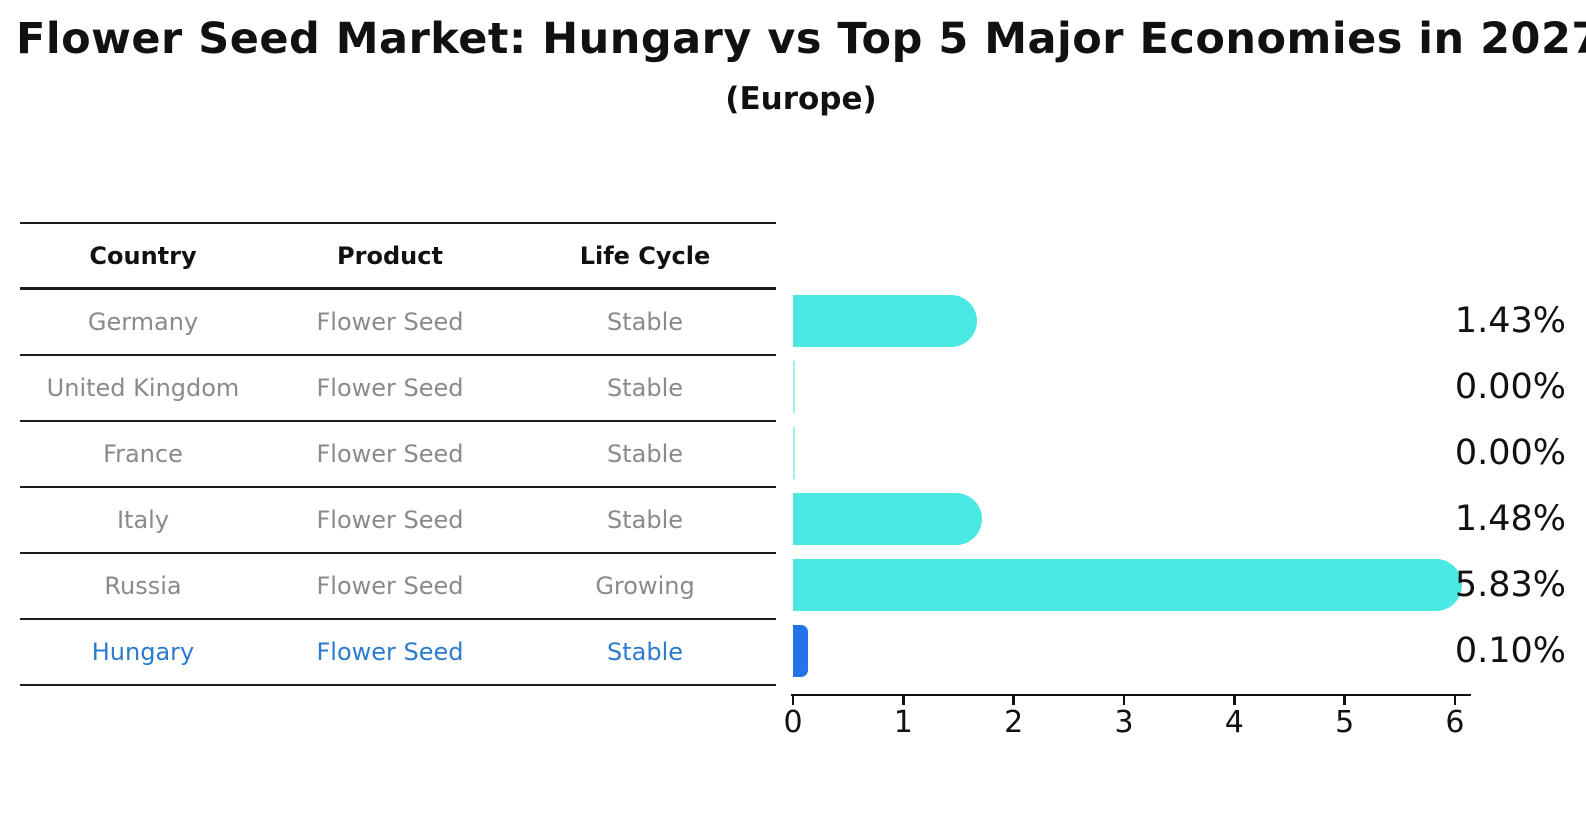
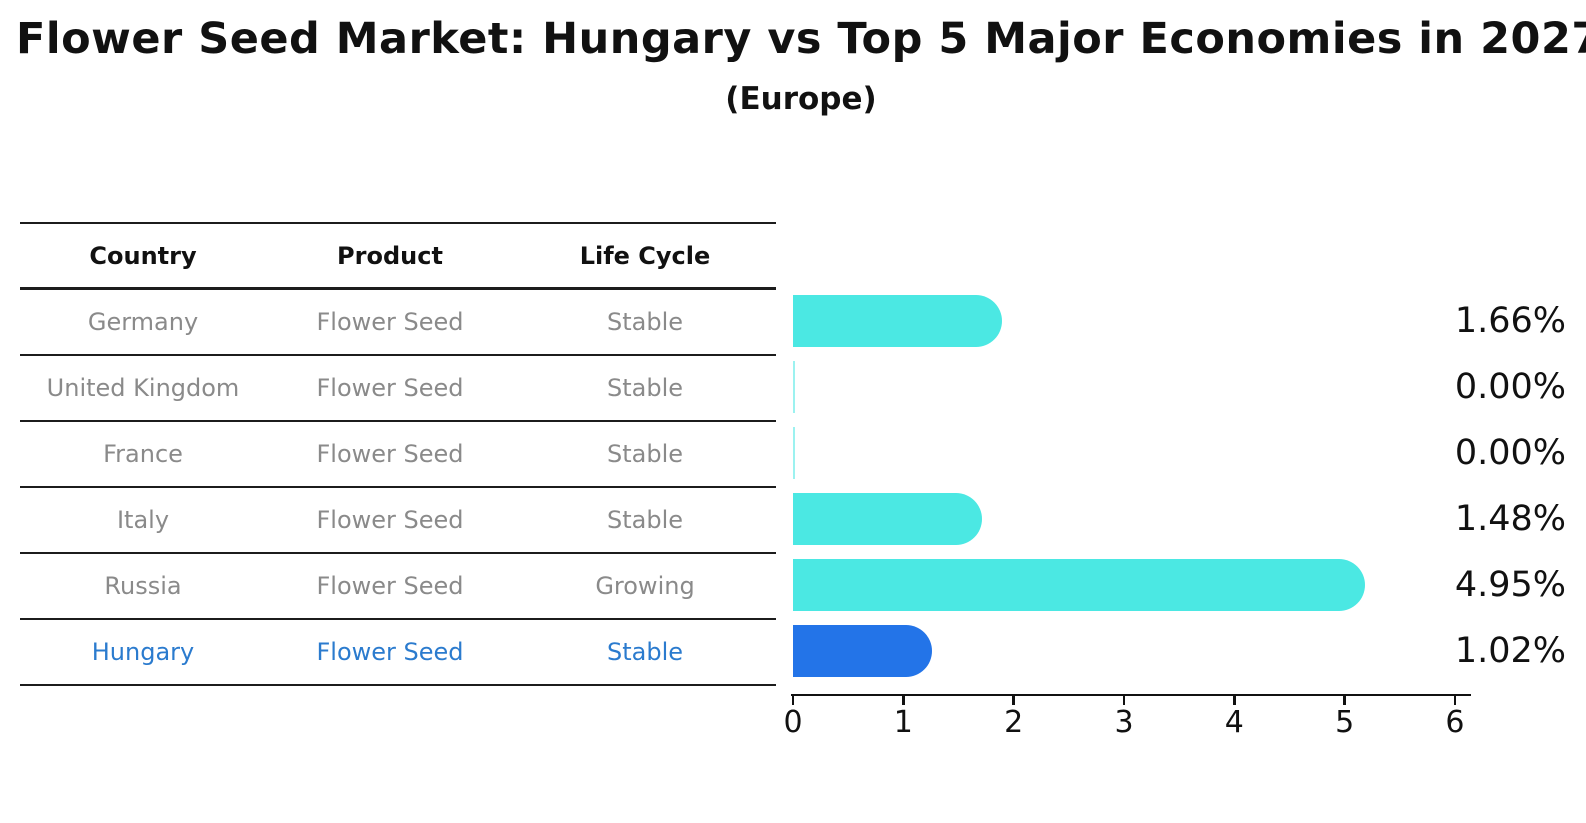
Germany: 1.43% -> 1.66%
Russia: 5.83% -> 4.95%
Hungary: 0.10% -> 1.02%
